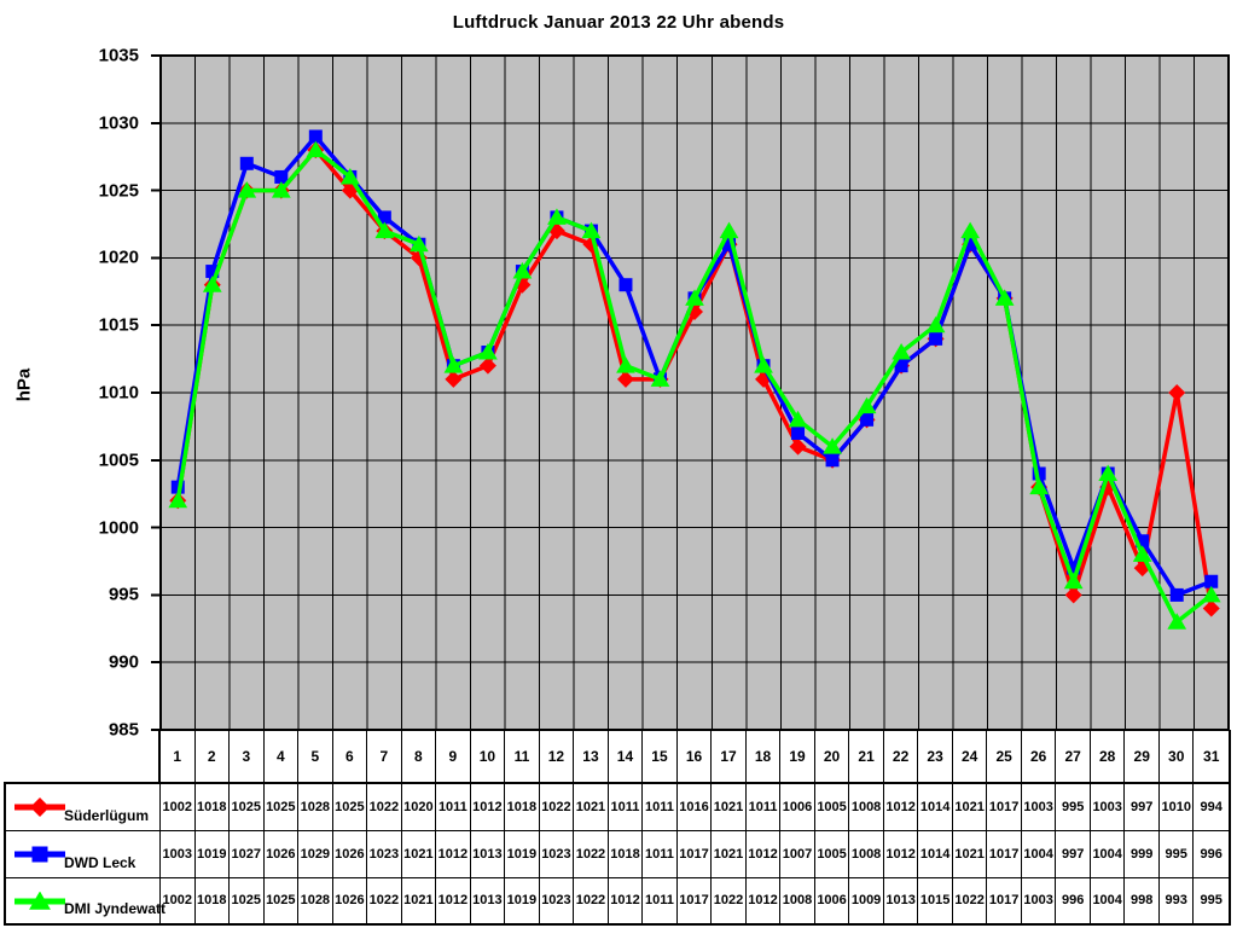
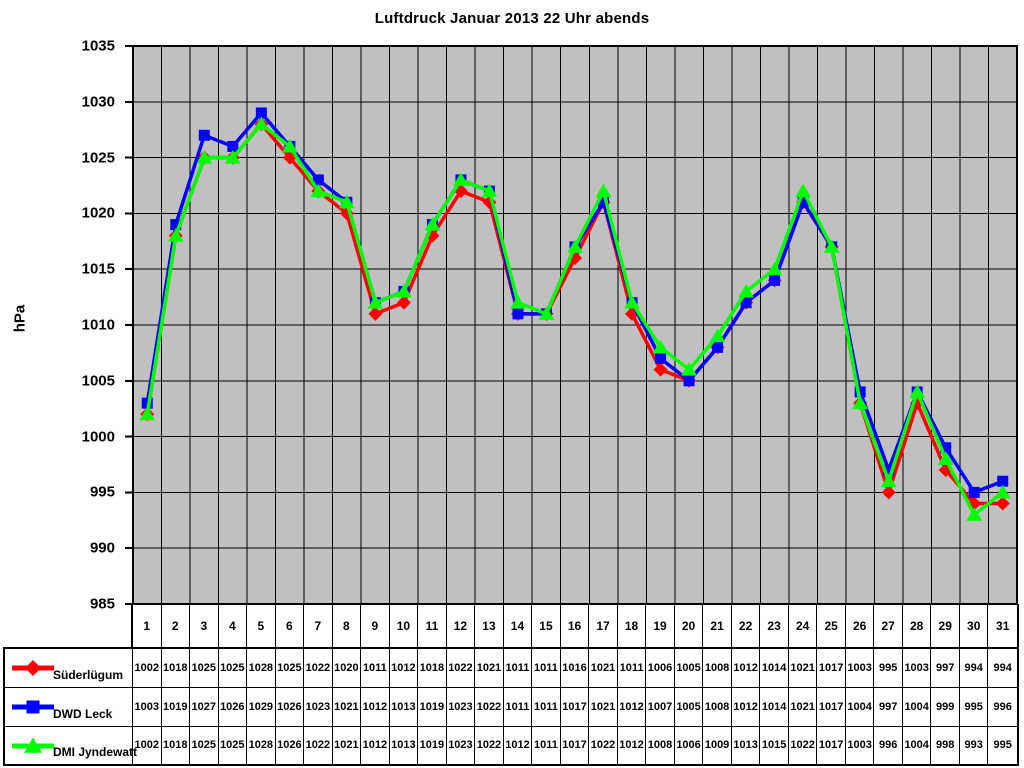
DWD Leck/14: 1018 -> 1011
Süderlügum/30: 1010 -> 994
